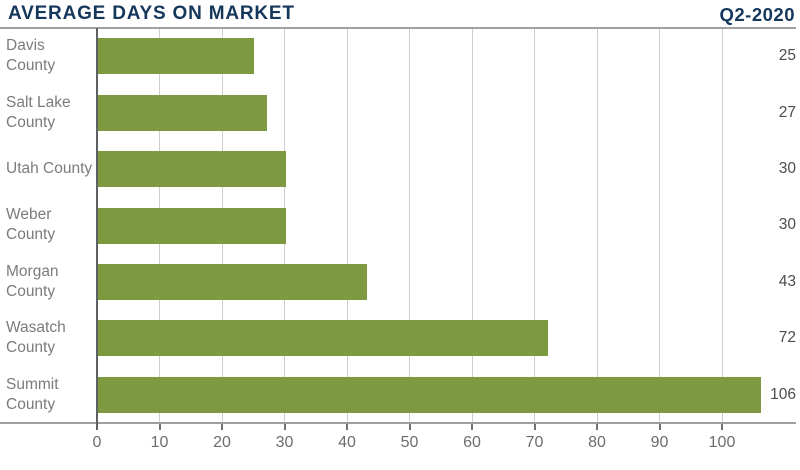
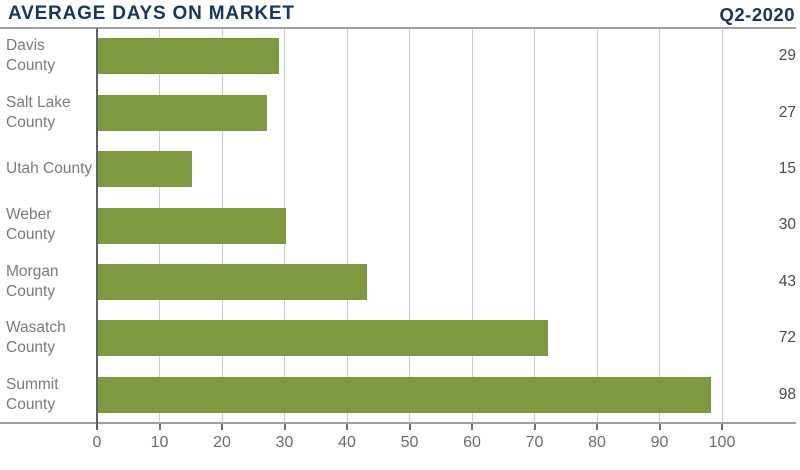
Davis County: 25 -> 29
Utah County: 30 -> 15
Summit County: 106 -> 98
